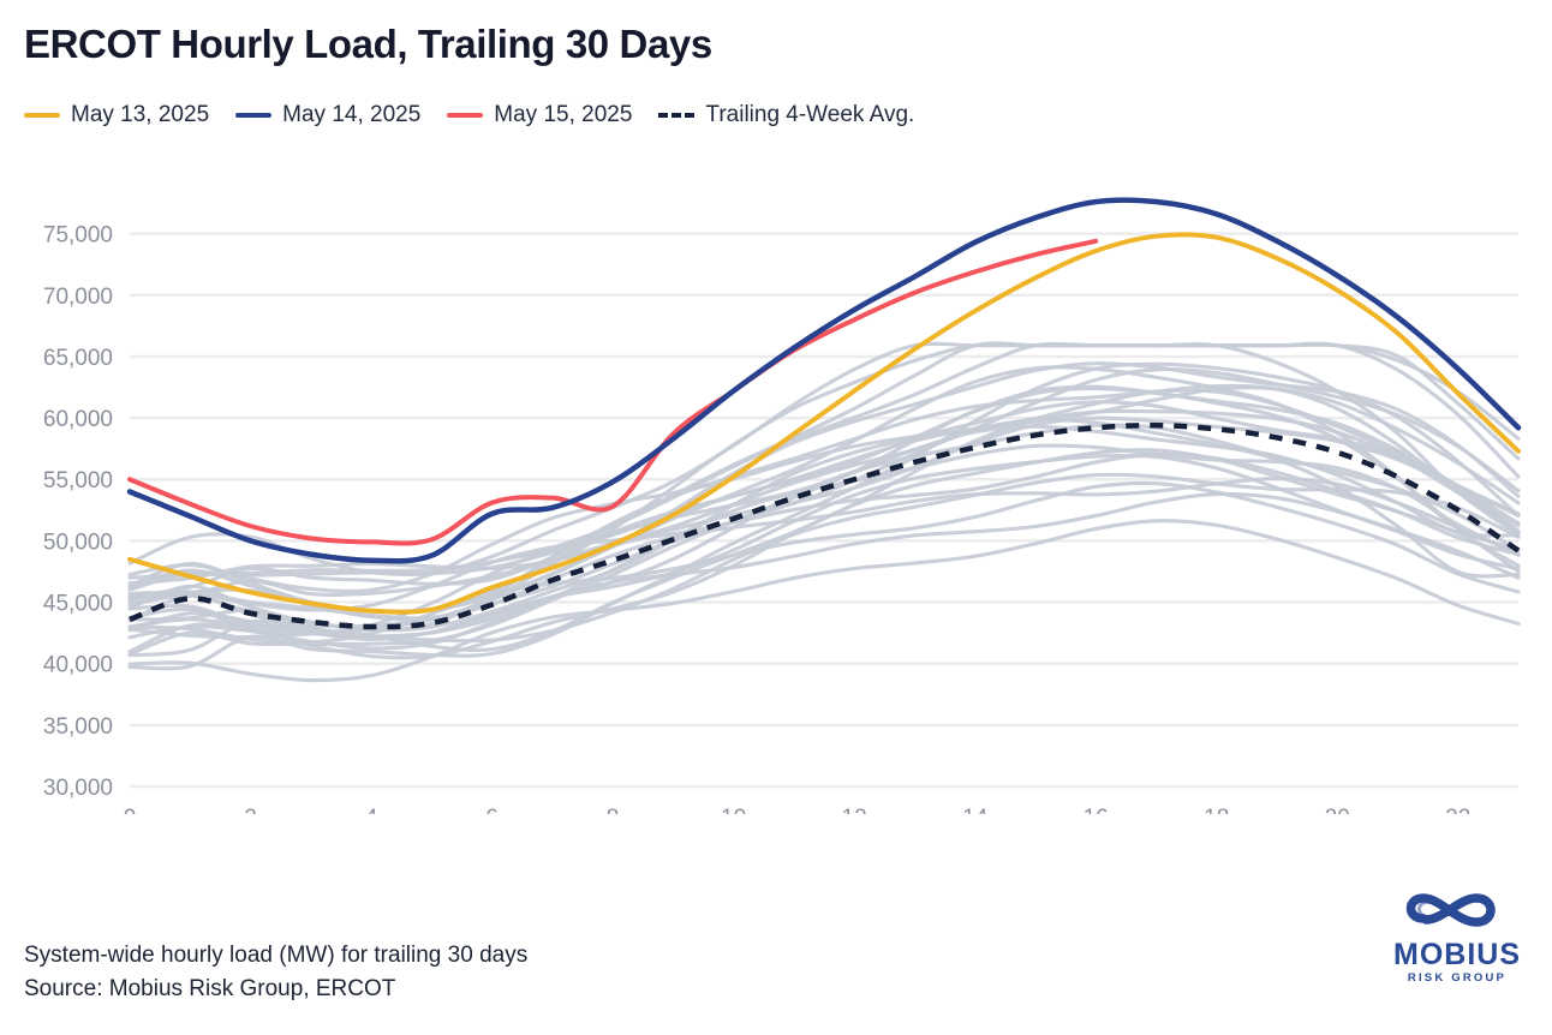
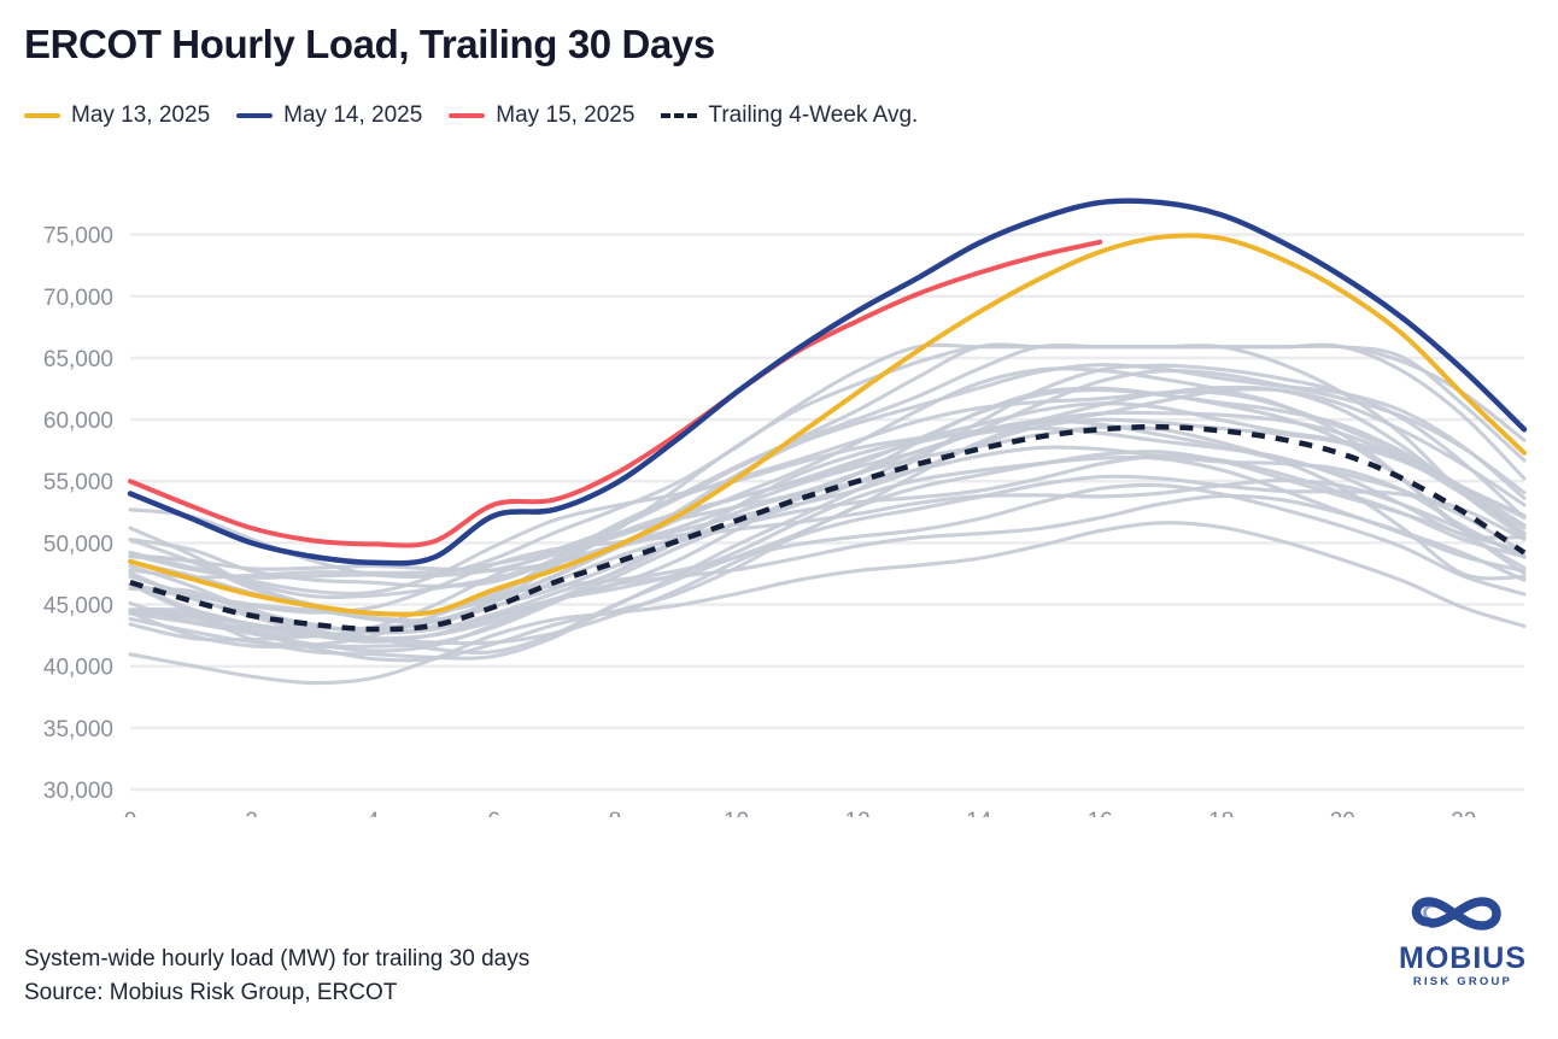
Trailing 4-Week Avg./0: 43600 -> 46800
May 15, 2025/8: 52800 -> 55600
